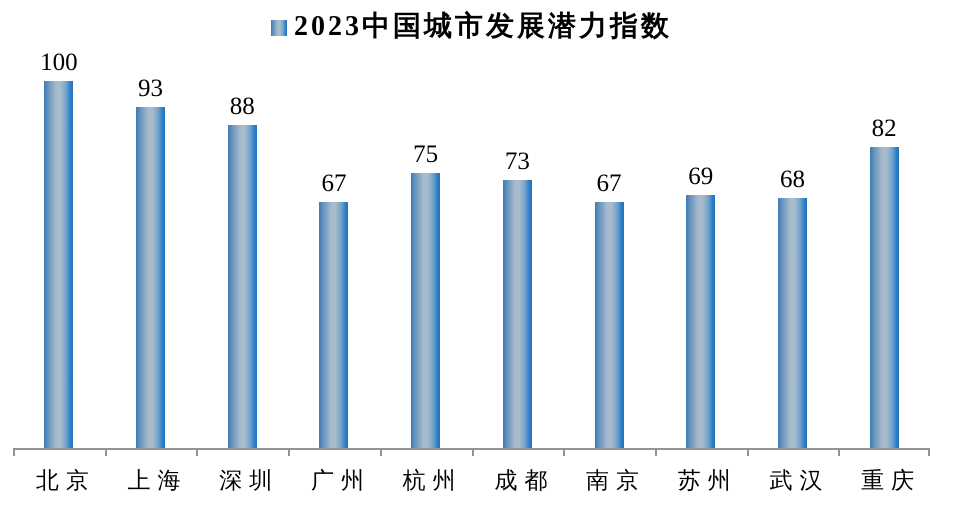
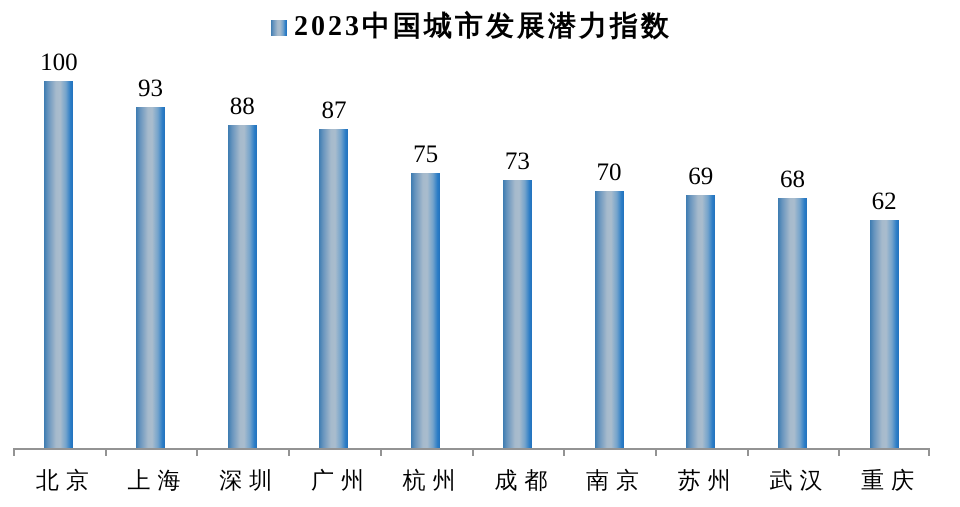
广州: 67 -> 87
南京: 67 -> 70
重庆: 82 -> 62
